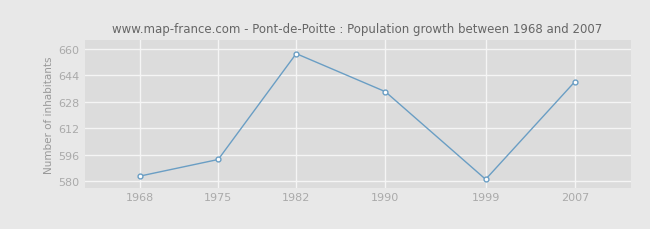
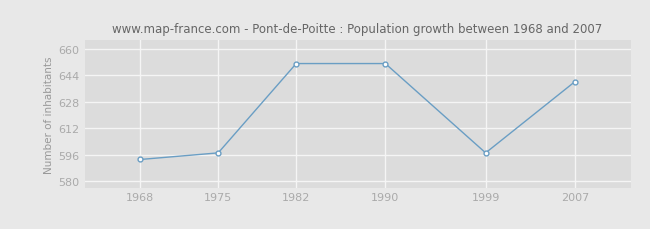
1968: 583 -> 593
1975: 593 -> 597
1982: 657 -> 651
1990: 634 -> 651
1999: 581 -> 597
